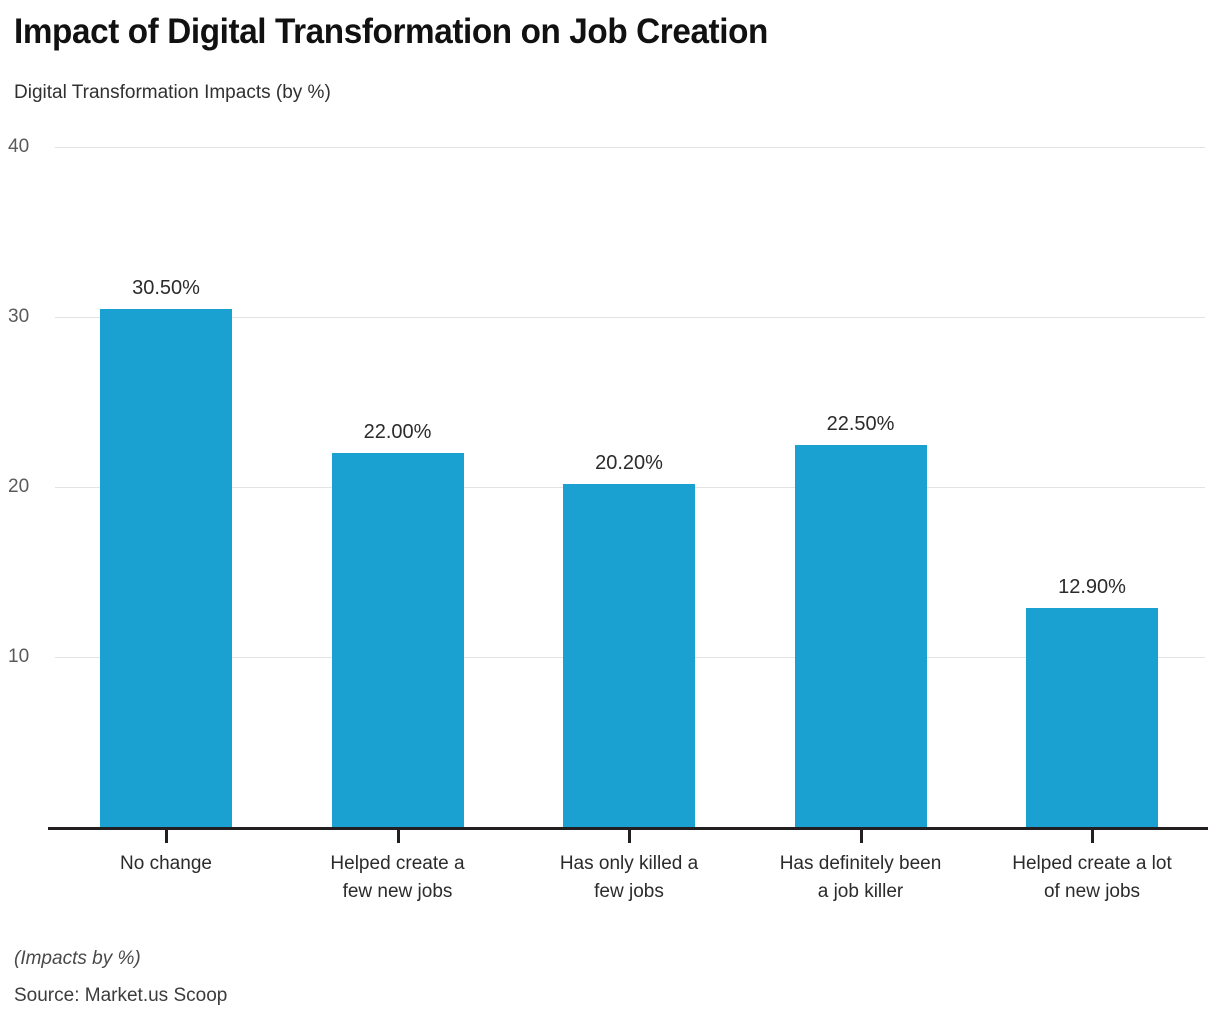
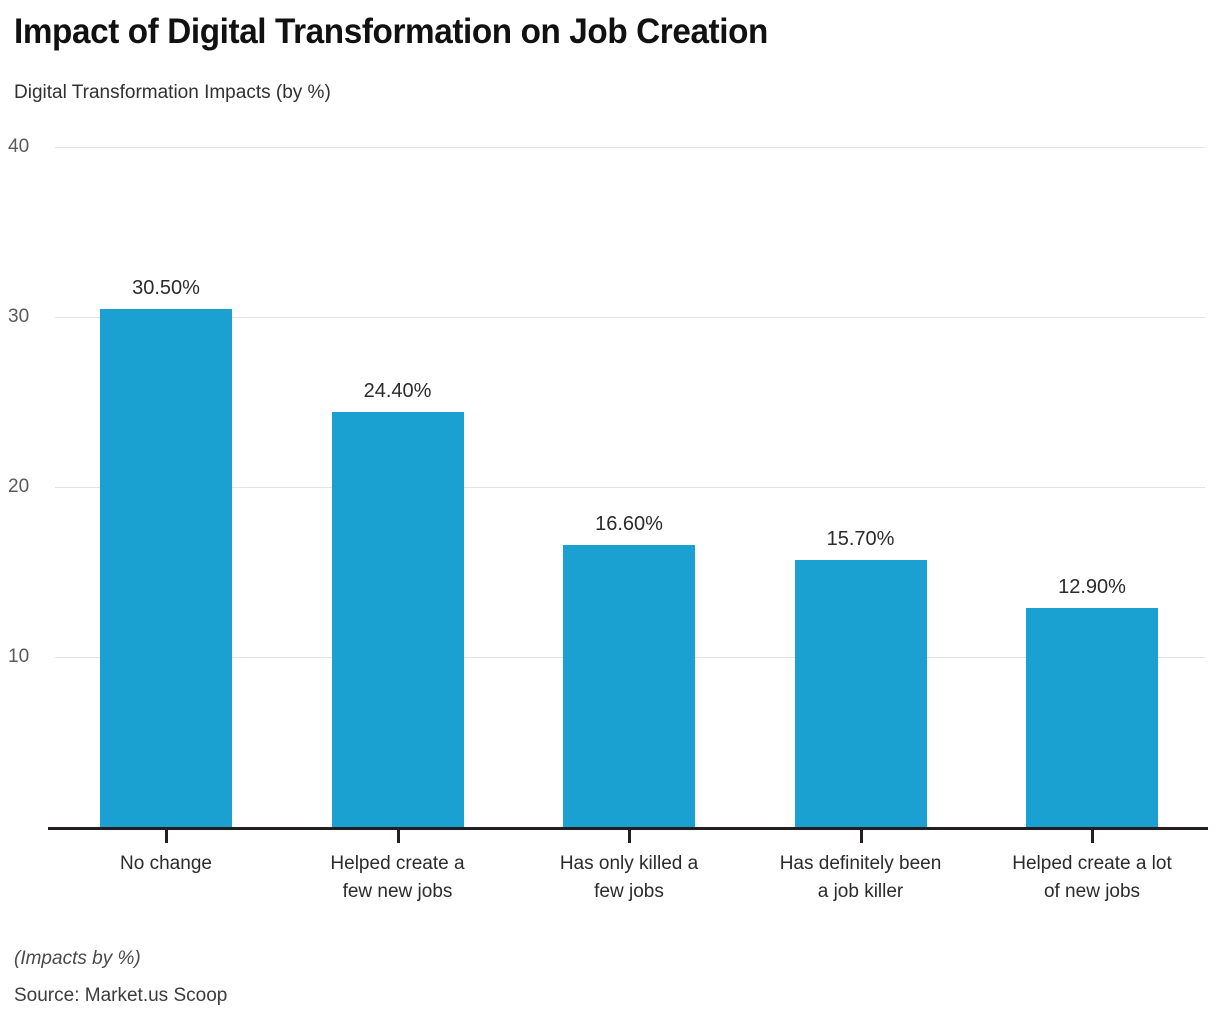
Helped create a few new jobs: 22.00% -> 24.40%
Has only killed a few jobs: 20.20% -> 16.60%
Has definitely been a job killer: 22.50% -> 15.70%
